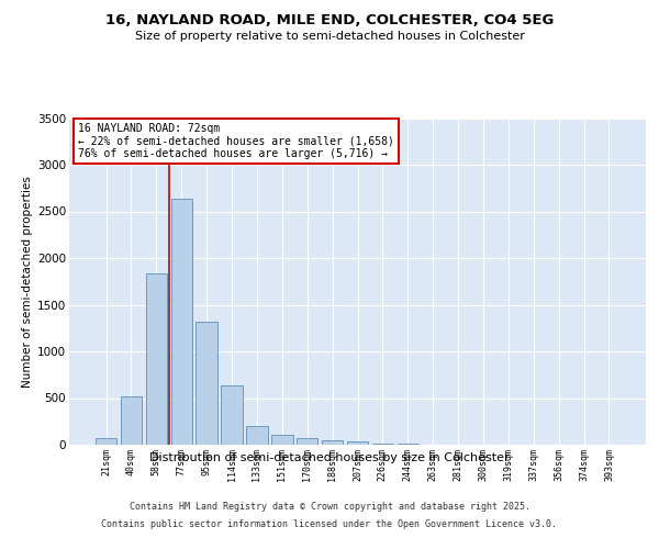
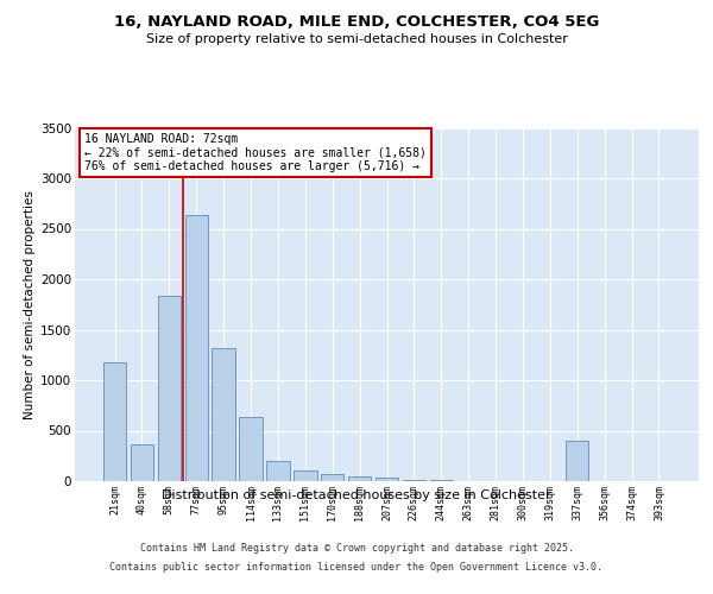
21sqm: 80 -> 1180
40sqm: 520 -> 360
337sqm: 0 -> 400
